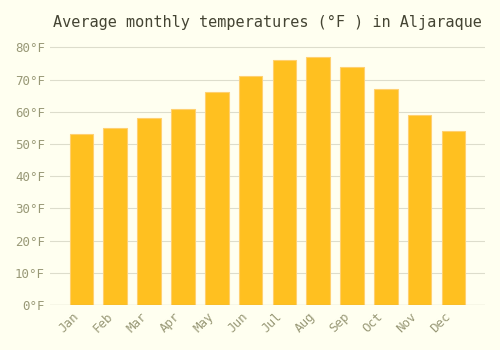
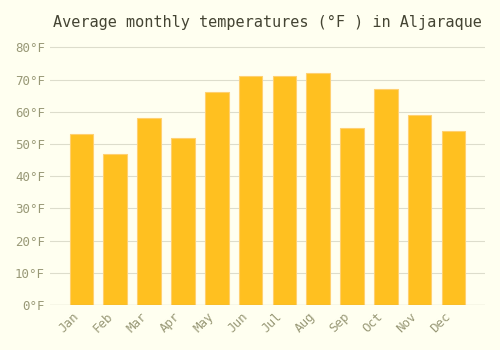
Feb: 55°F -> 47°F
Apr: 61°F -> 52°F
Jul: 76°F -> 71°F
Aug: 77°F -> 72°F
Sep: 74°F -> 55°F
